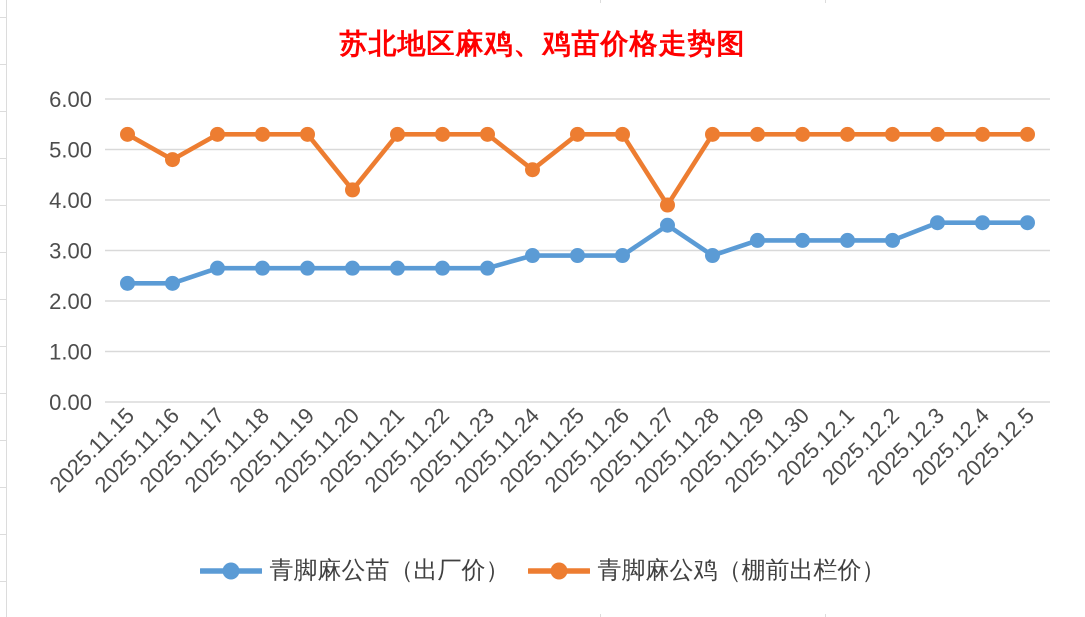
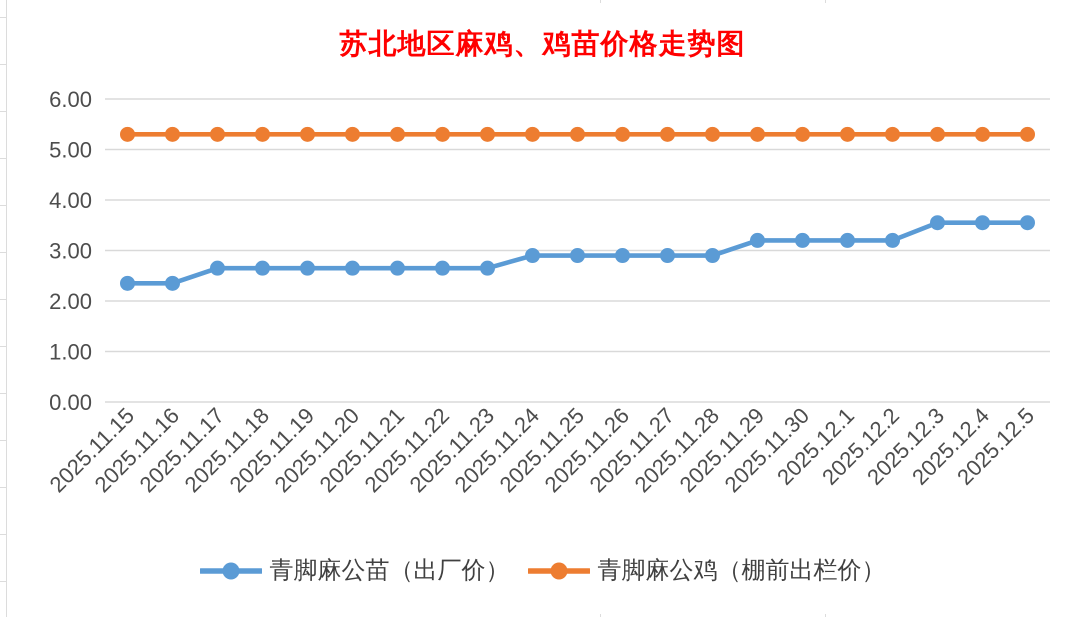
青脚麻公鸡（棚前出栏价）/2025.11.16: 4.8 -> 5.3
青脚麻公鸡（棚前出栏价）/2025.11.20: 4.2 -> 5.3
青脚麻公鸡（棚前出栏价）/2025.11.24: 4.6 -> 5.3
青脚麻公苗（出厂价）/2025.11.27: 3.5 -> 2.9
青脚麻公鸡（棚前出栏价）/2025.11.27: 3.9 -> 5.3
